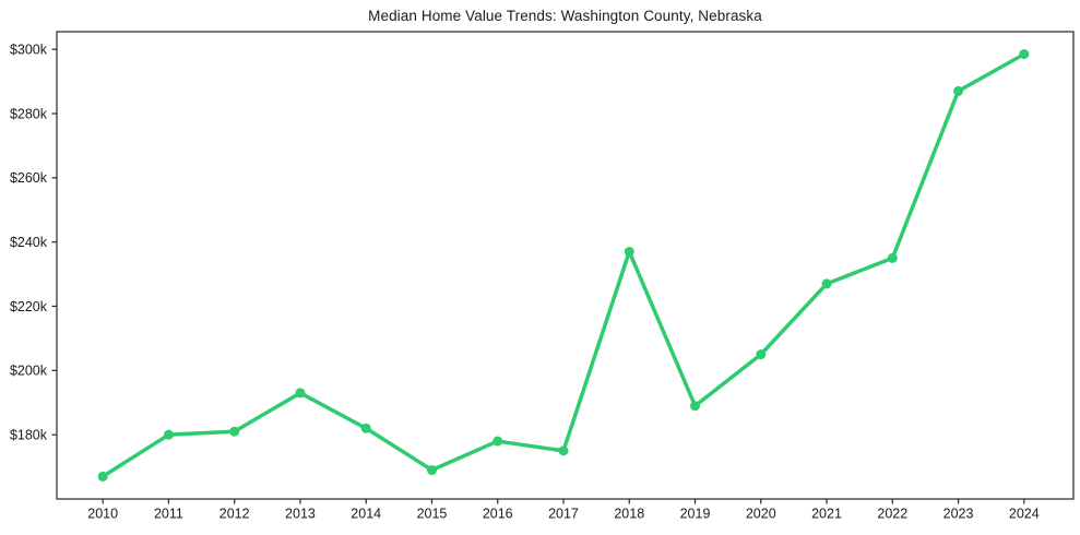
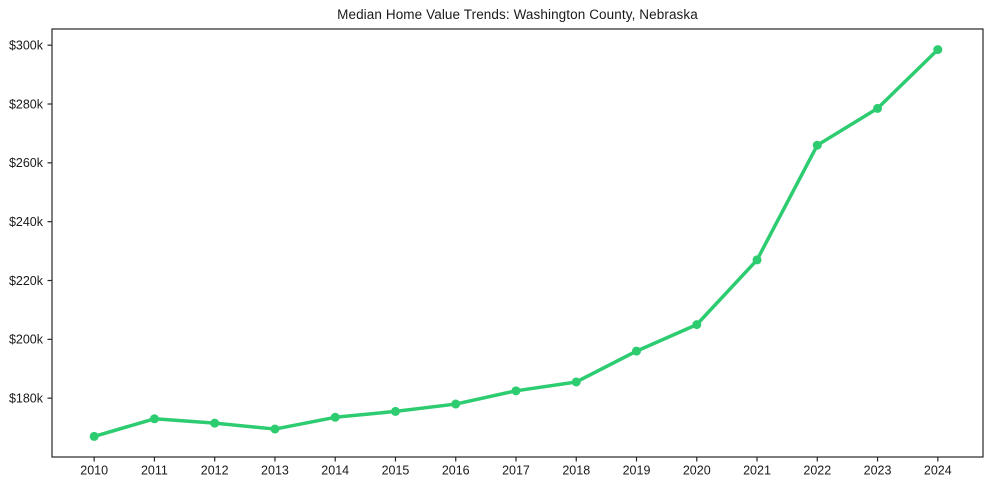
2011: $180k -> $173k
2012: $181k -> $172k
2013: $193k -> $170k
2014: $182k -> $174k
2015: $169k -> $176k
2017: $175k -> $182k
2018: $237k -> $186k
2019: $189k -> $196k
2022: $235k -> $266k
2023: $287k -> $278k
